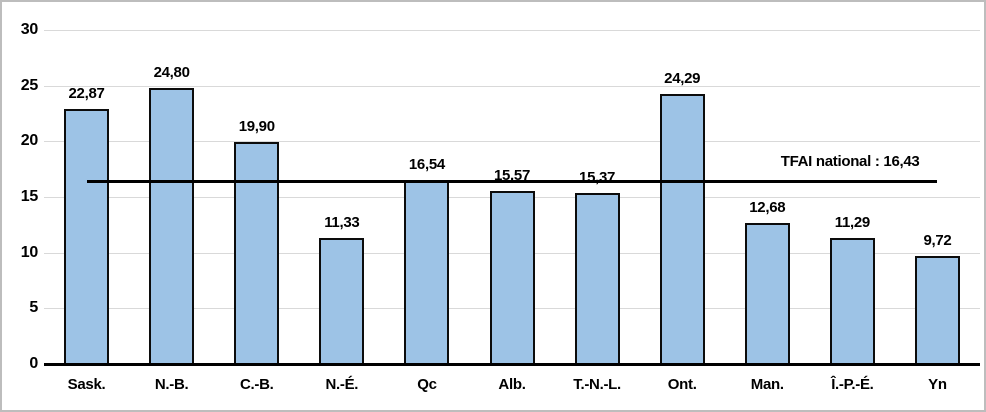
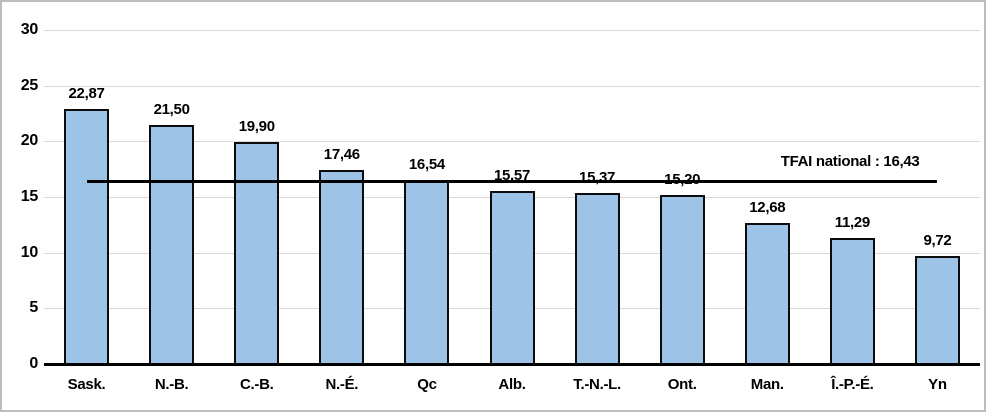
N.-B.: 24,80 -> 21,50
N.-É.: 11,33 -> 17,46
Ont.: 24,29 -> 15,20
